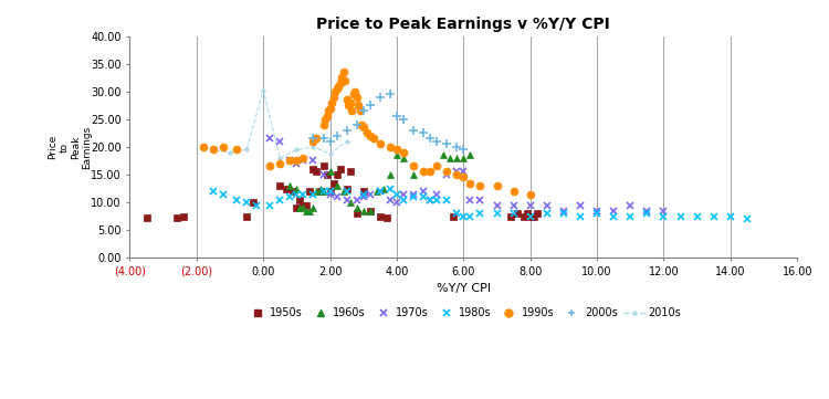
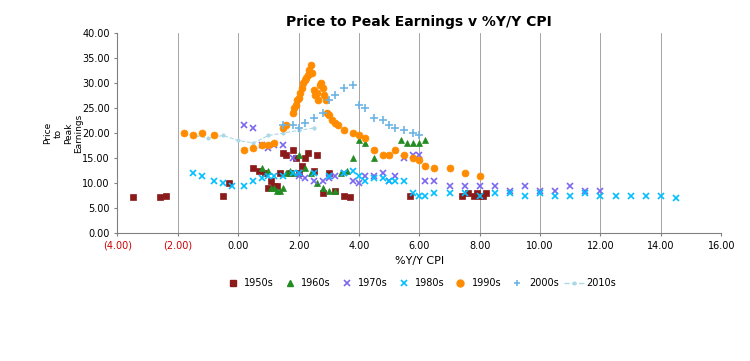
2010s/0.00: 30.2 -> 18.5
2010s/2.00: 18.8 -> 20.5
